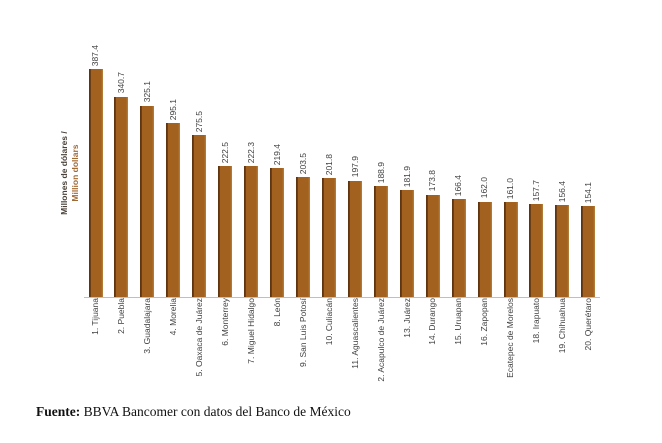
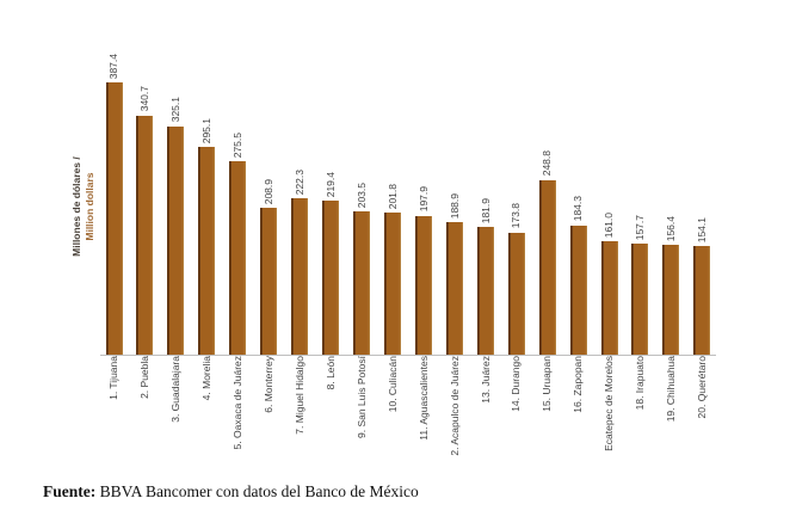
6. Monterrey: 222.5 -> 208.9
15. Uruapan: 166.4 -> 248.8
16. Zapopan: 162.0 -> 184.3
